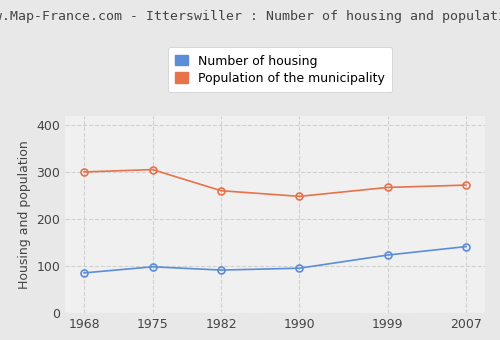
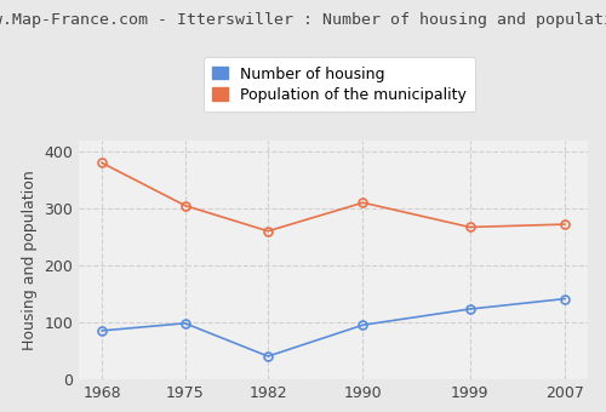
Population of the municipality/1968: 300 -> 380
Number of housing/1982: 91 -> 40
Population of the municipality/1990: 248 -> 310
